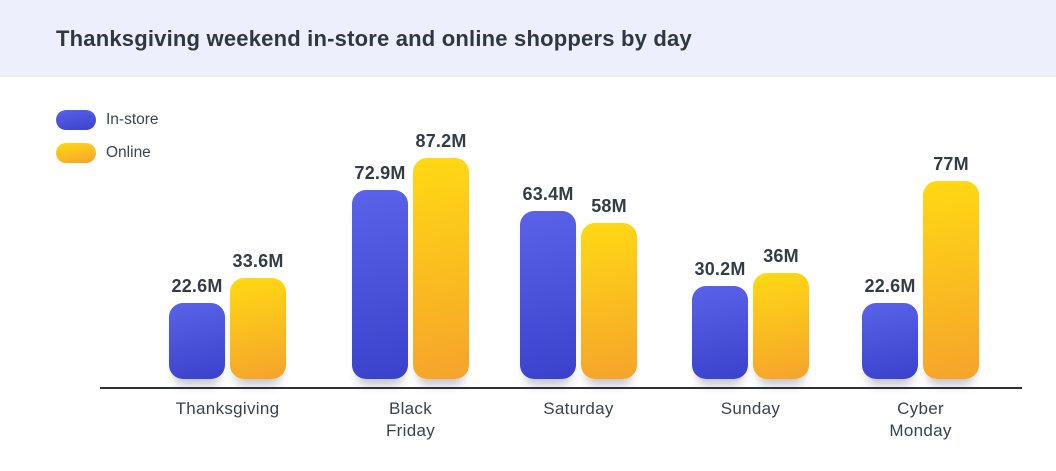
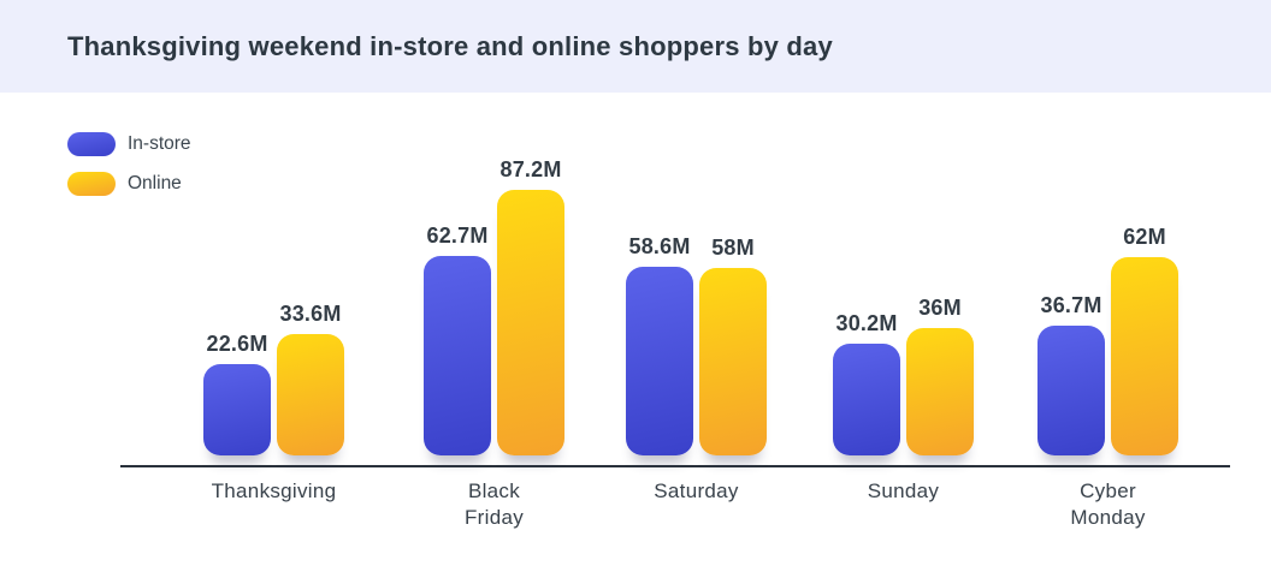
In-store/Black Friday: 72.9M -> 62.7M
In-store/Saturday: 63.4M -> 58.6M
In-store/Cyber Monday: 22.6M -> 36.7M
Online/Cyber Monday: 77M -> 62M
